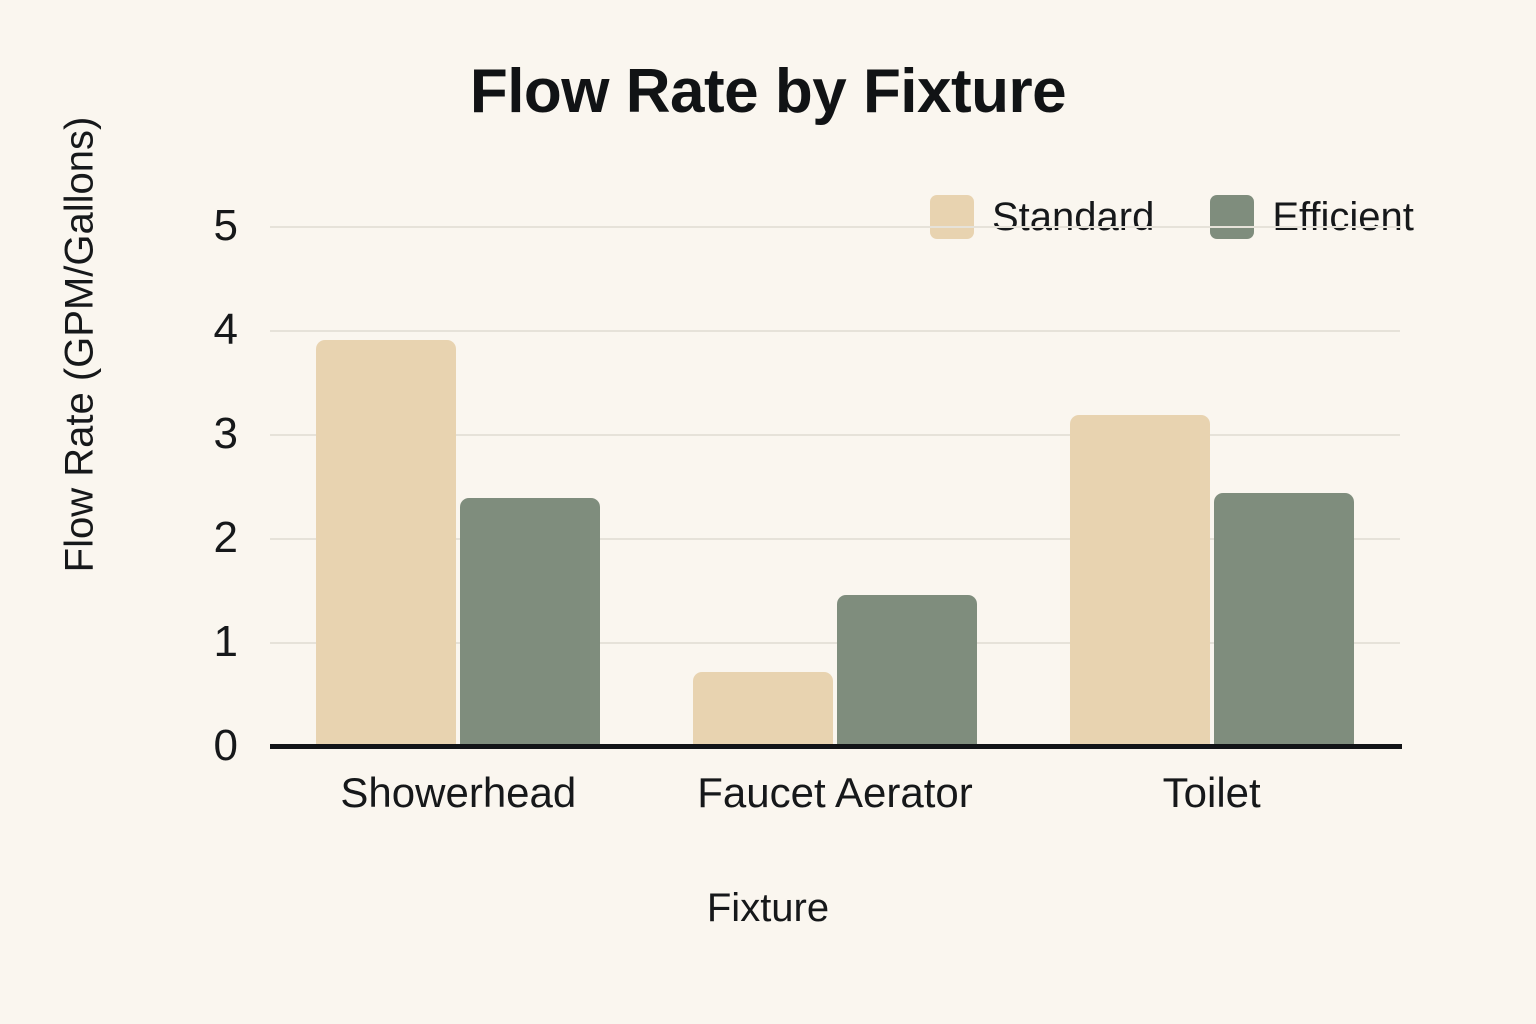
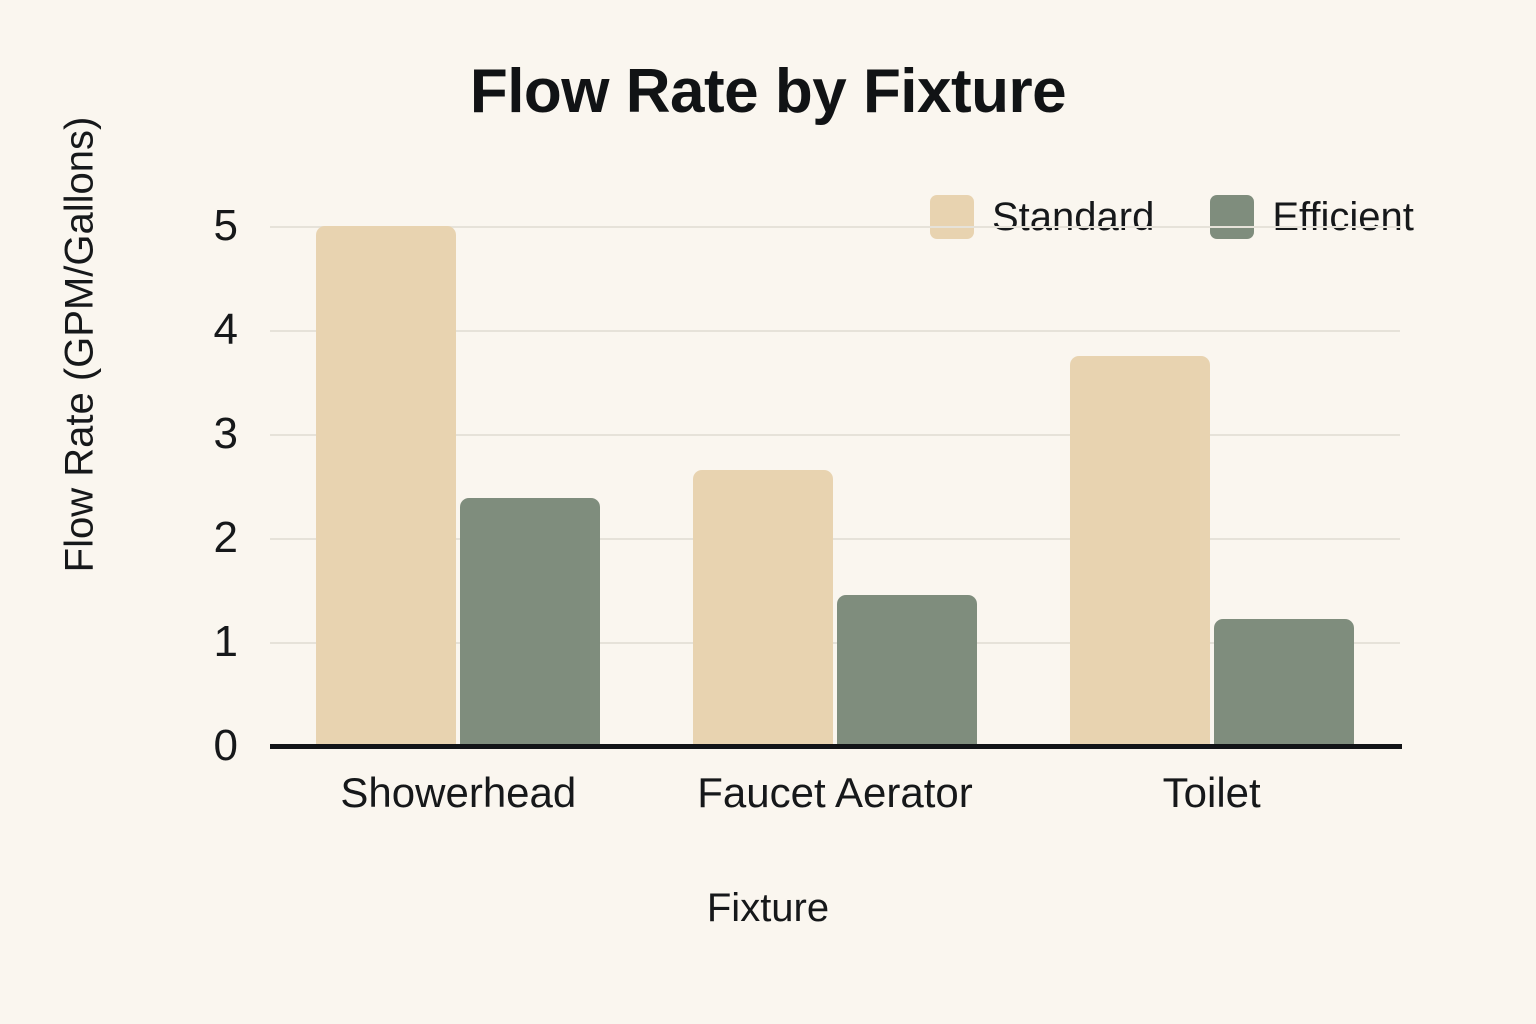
Standard/Showerhead: 3.90 -> 5.00
Standard/Faucet Aerator: 0.71 -> 2.65
Standard/Toilet: 3.18 -> 3.75
Efficient/Toilet: 2.43 -> 1.22
